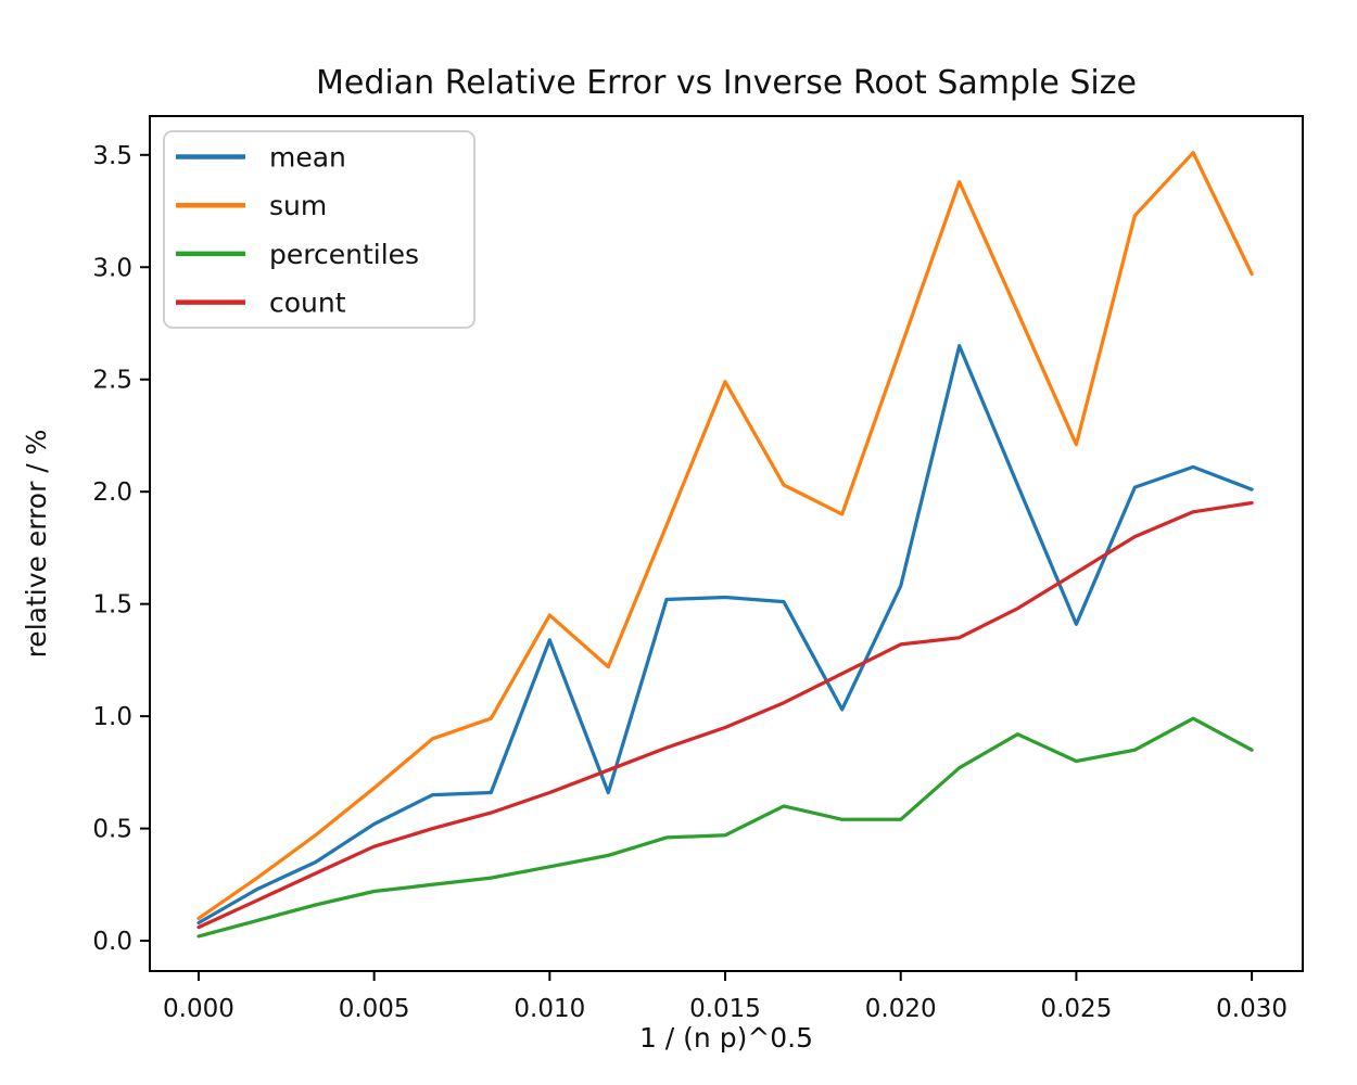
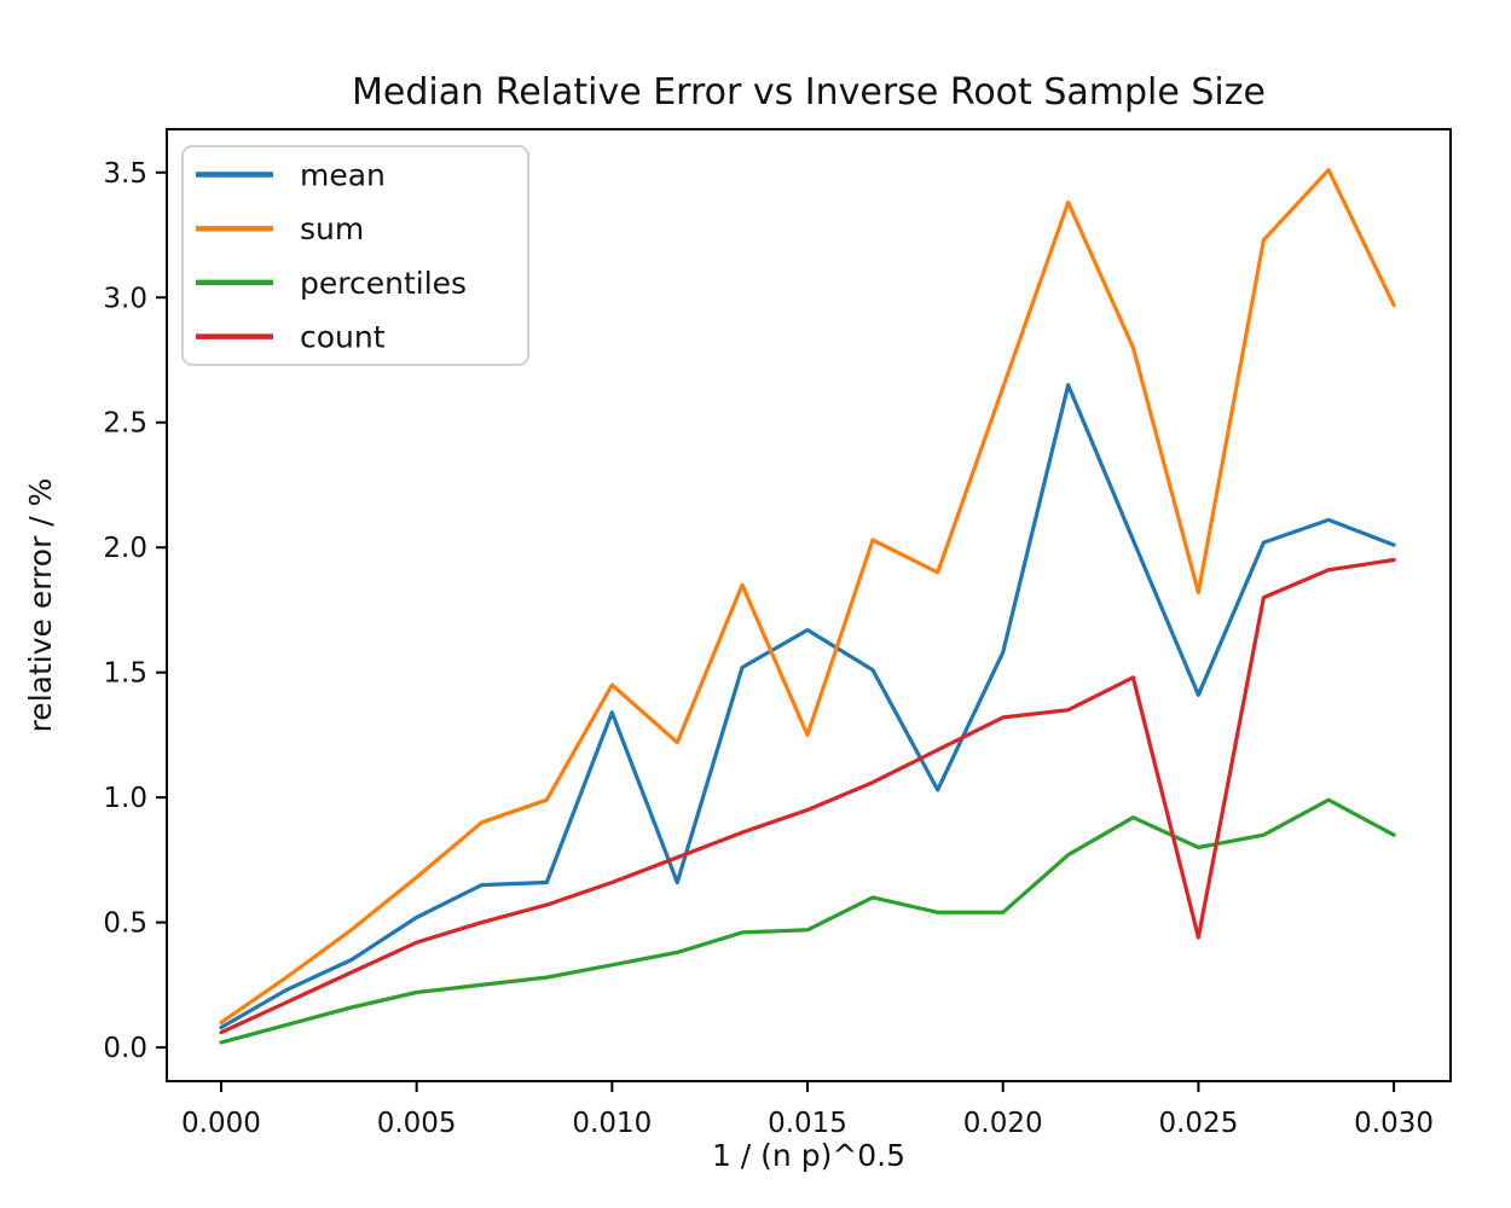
mean/0.015: 1.53 -> 1.67
sum/0.015: 2.49 -> 1.25
sum/0.025: 2.21 -> 1.82
count/0.025: 1.64 -> 0.44
